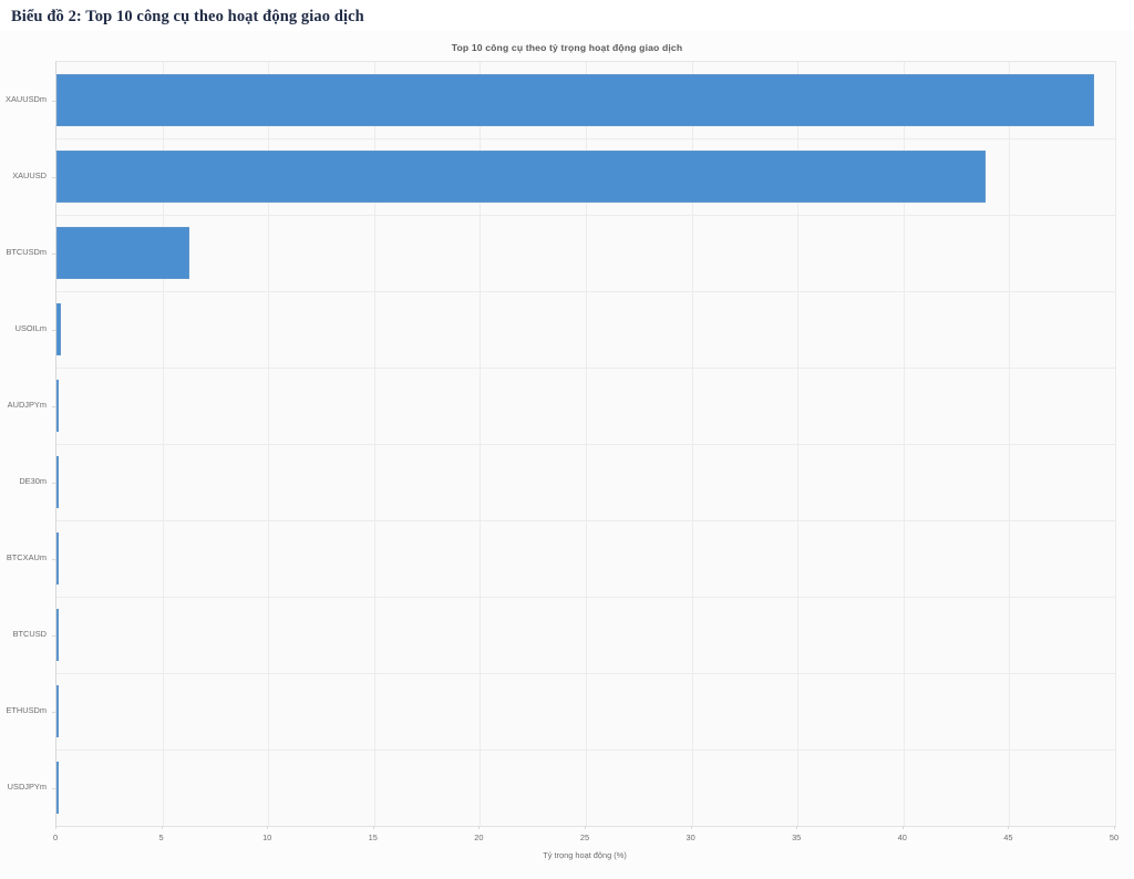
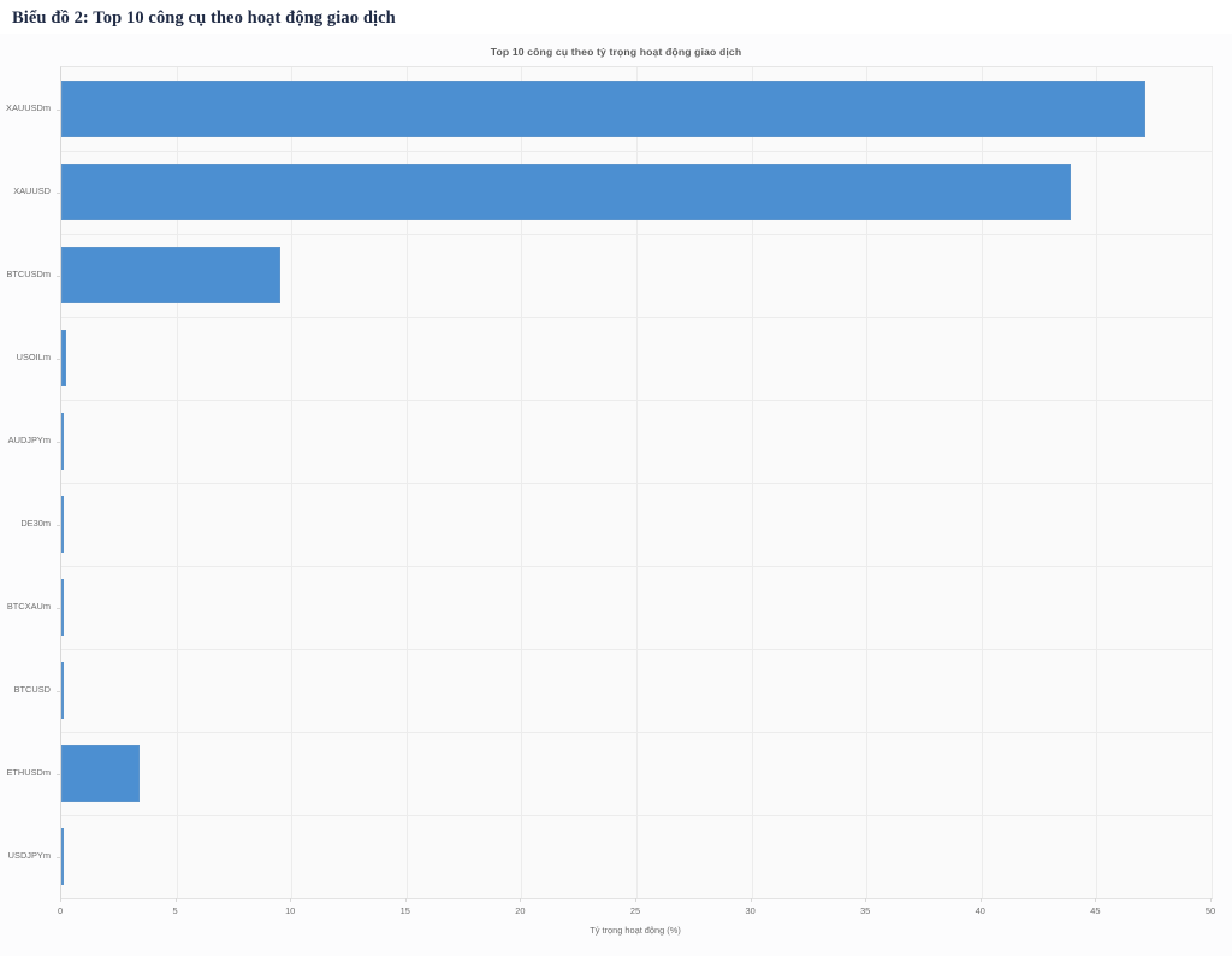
XAUUSDm: 49.0 -> 47.1
BTCUSDm: 6.3 -> 9.5
ETHUSDm: 0.1 -> 3.4
